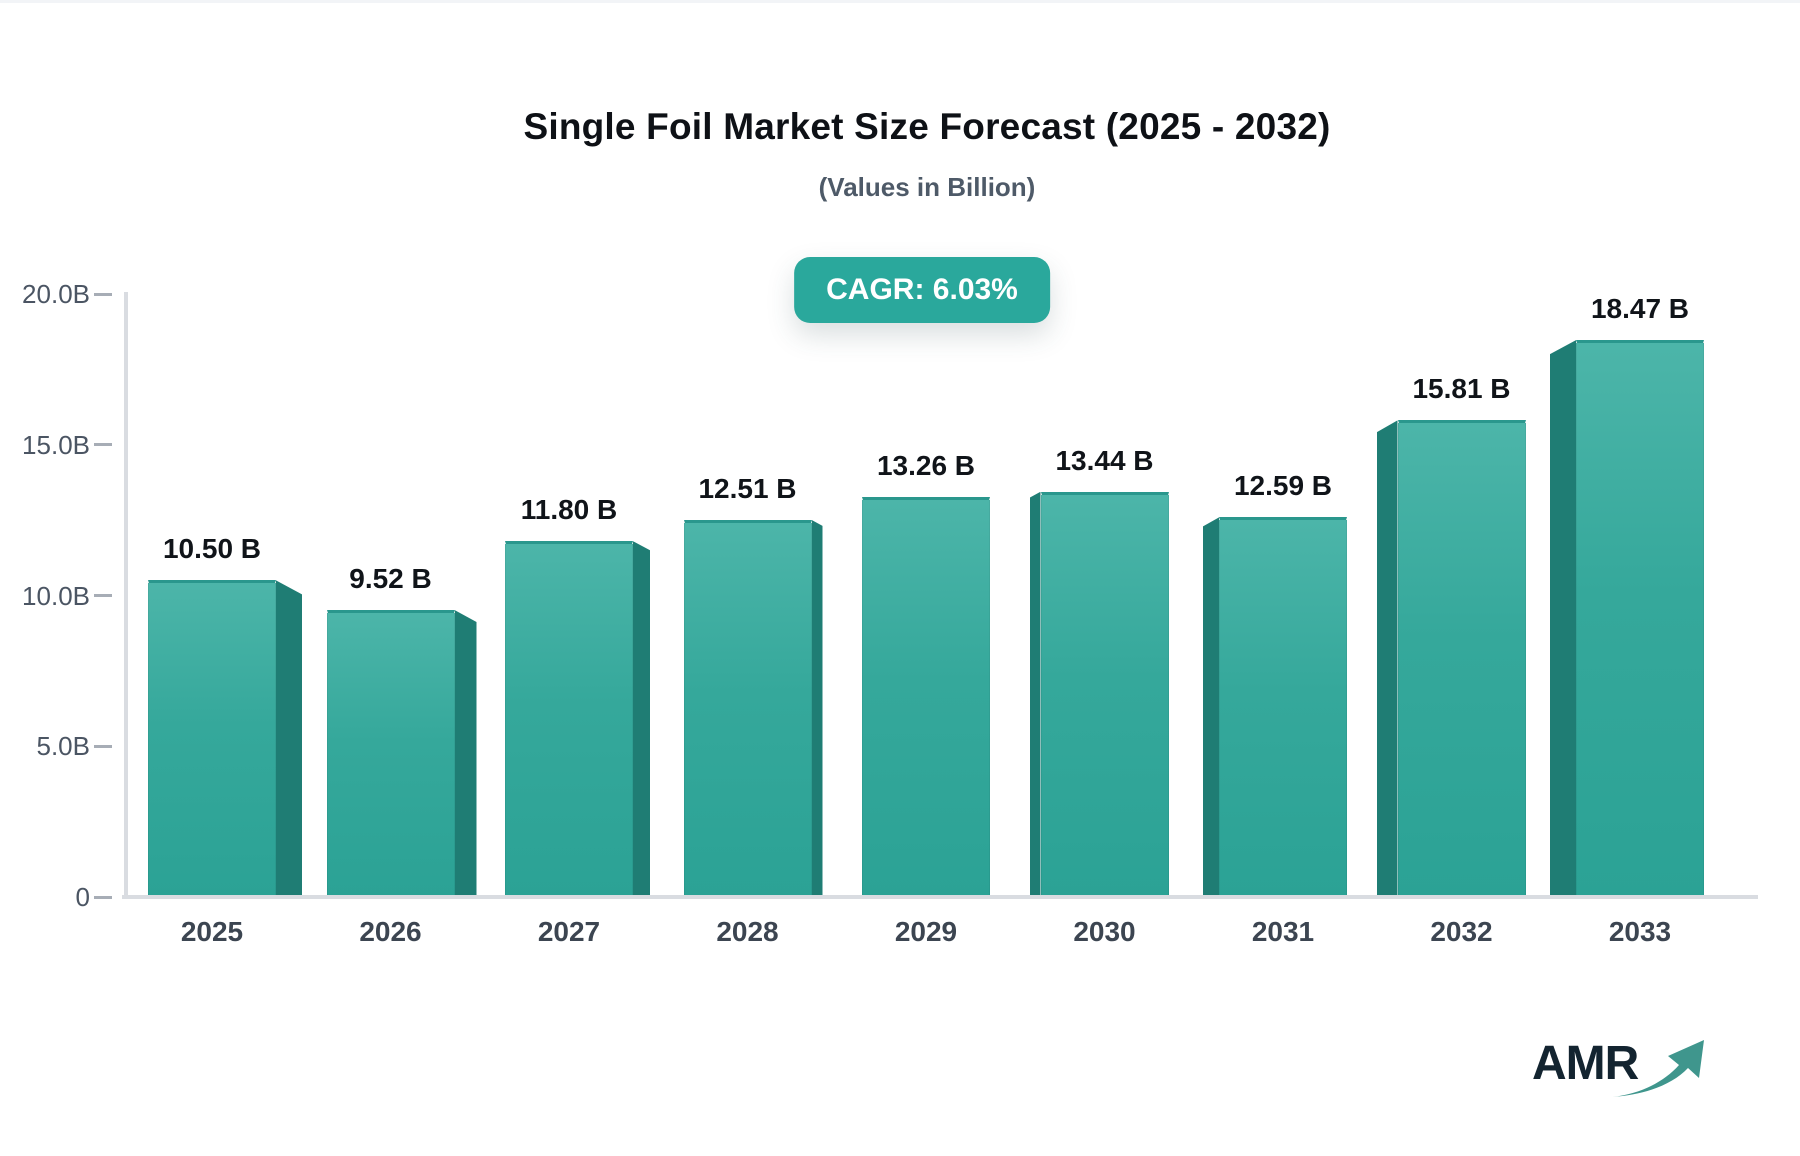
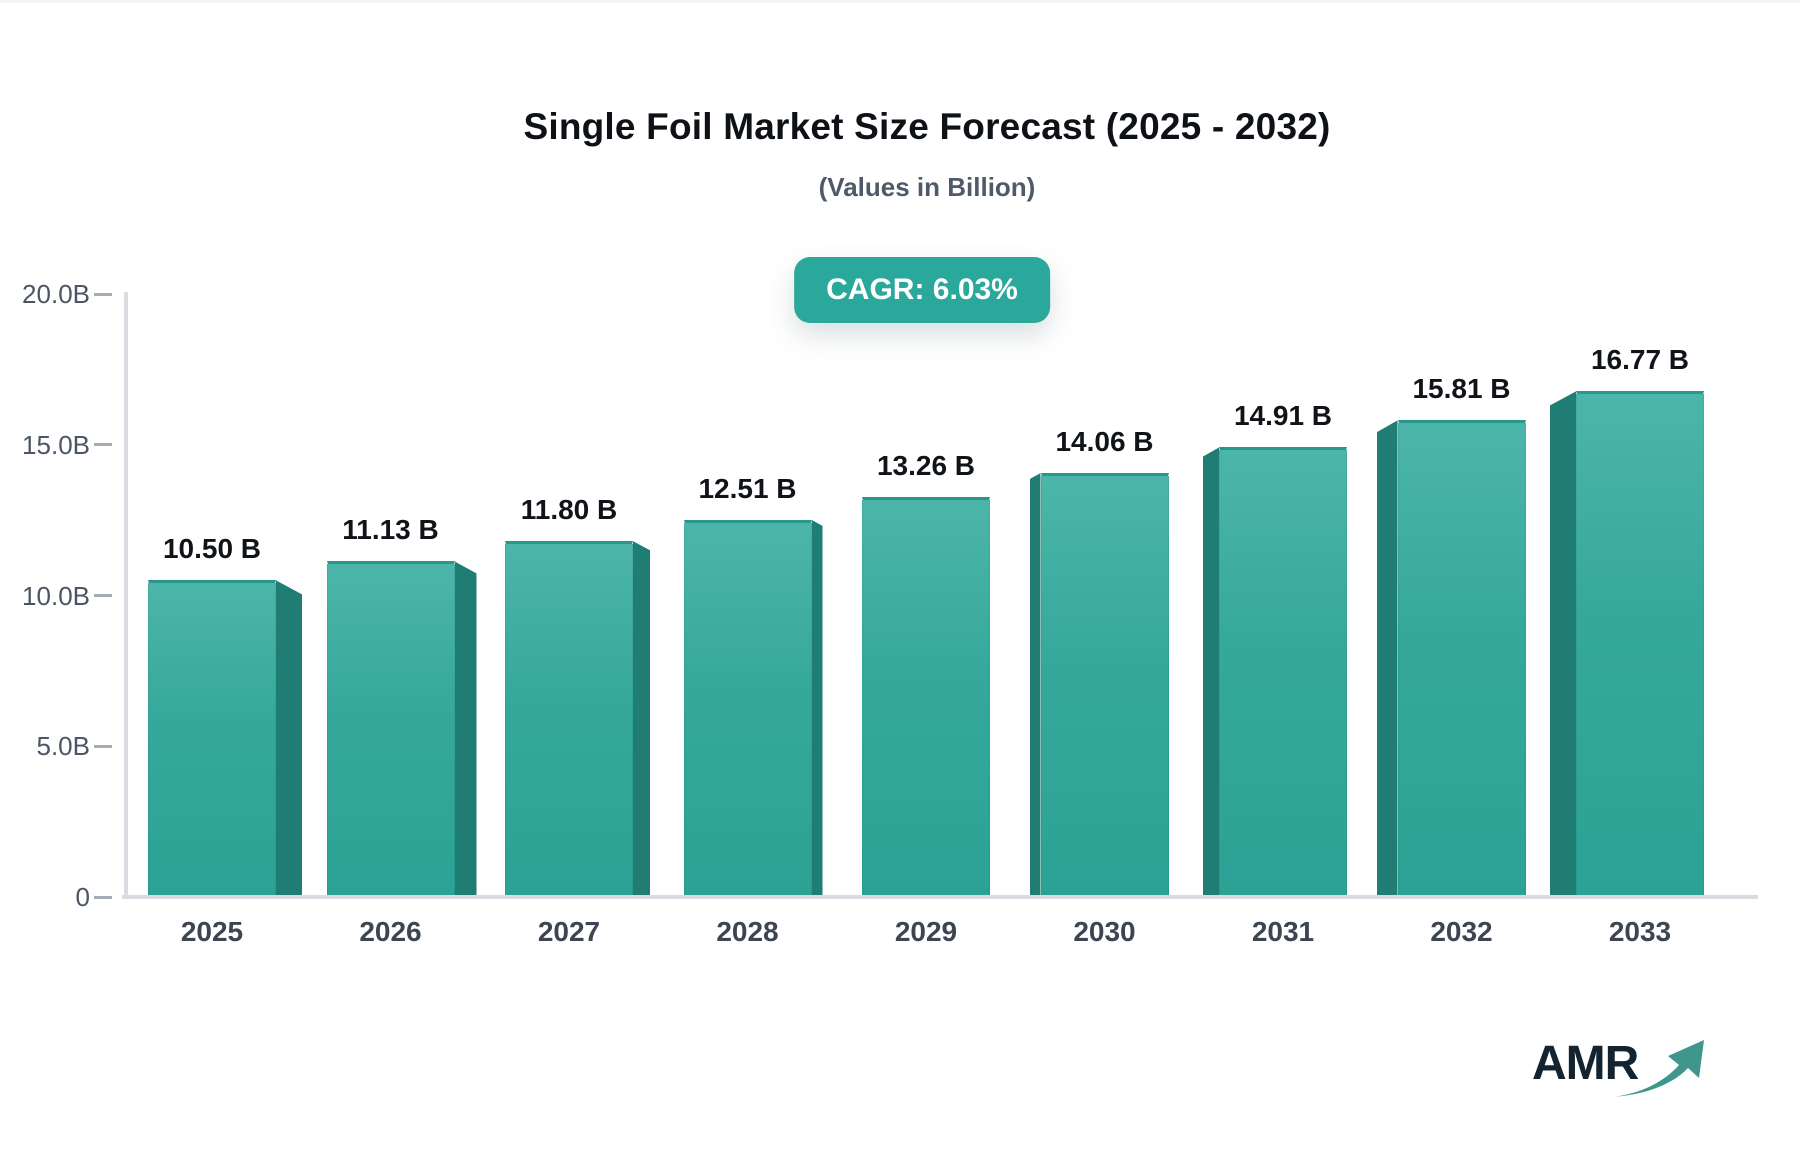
2026: 9.52 -> 11.13
2030: 13.44 -> 14.06
2031: 12.59 -> 14.91
2033: 18.47 -> 16.77
